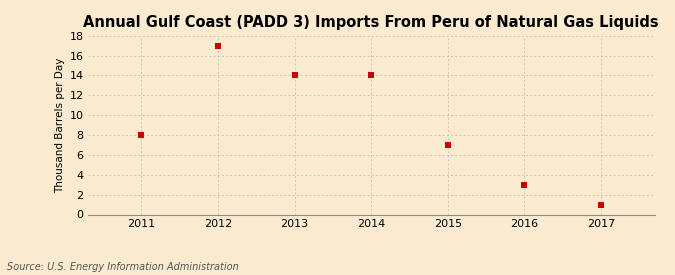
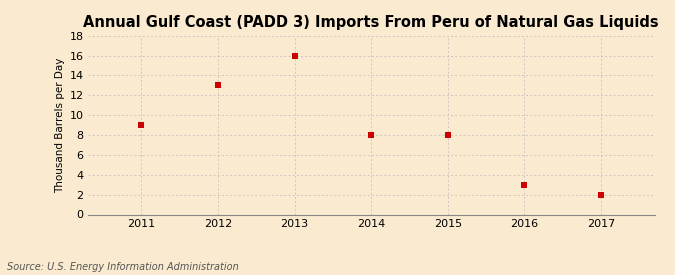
2011: 8 -> 9
2012: 17 -> 13
2013: 14 -> 16
2014: 14 -> 8
2015: 7 -> 8
2017: 1 -> 2
